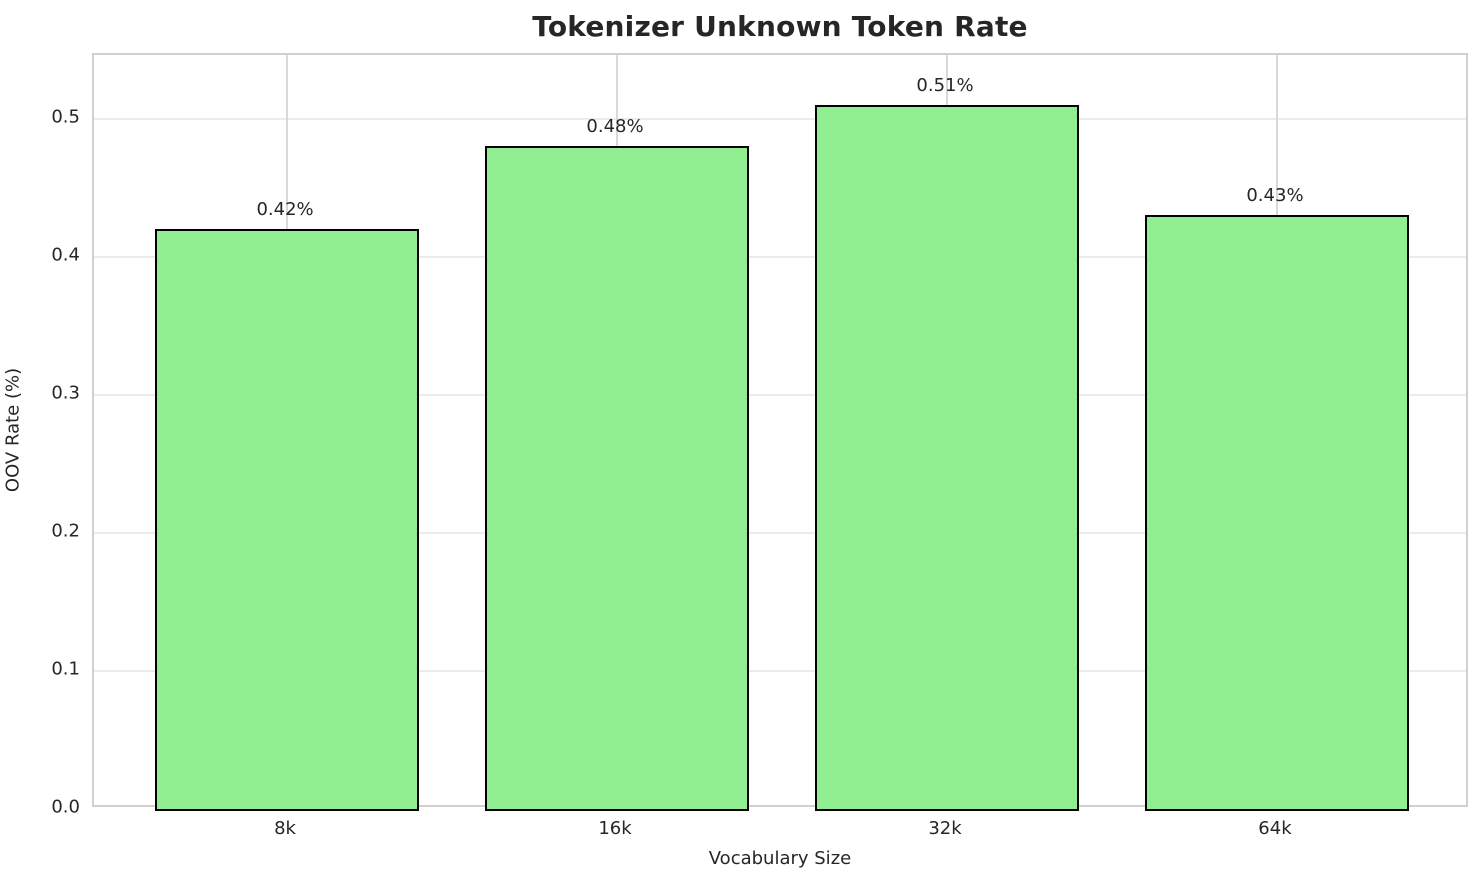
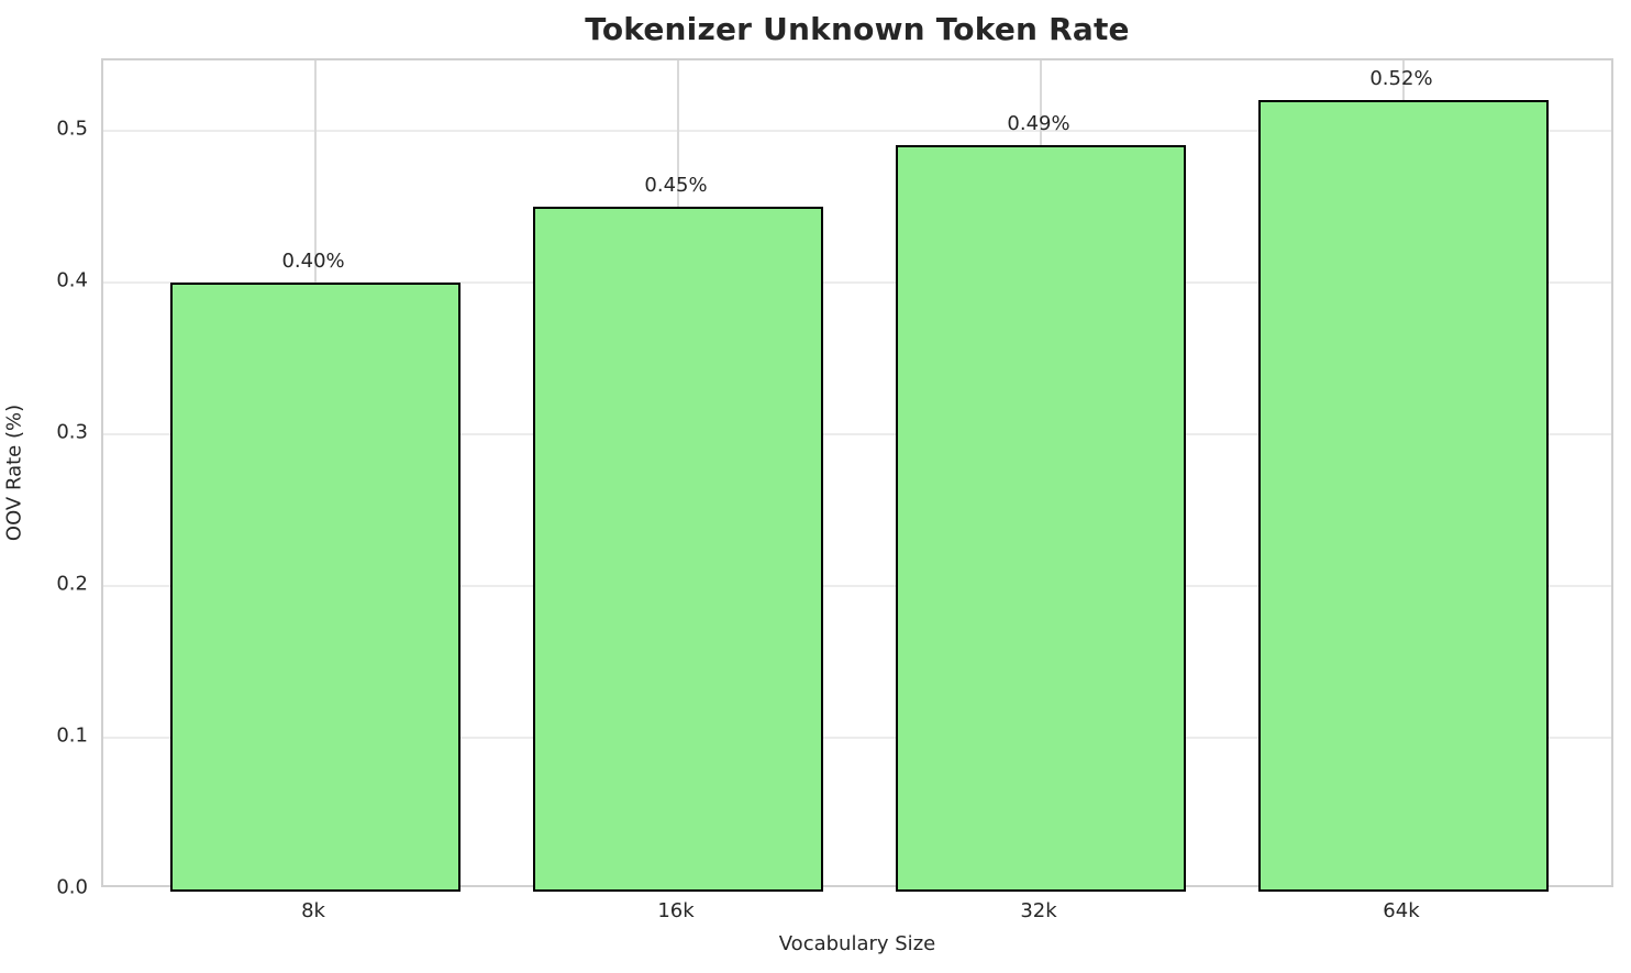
8k: 0.42% -> 0.40%
16k: 0.48% -> 0.45%
32k: 0.51% -> 0.49%
64k: 0.43% -> 0.52%
